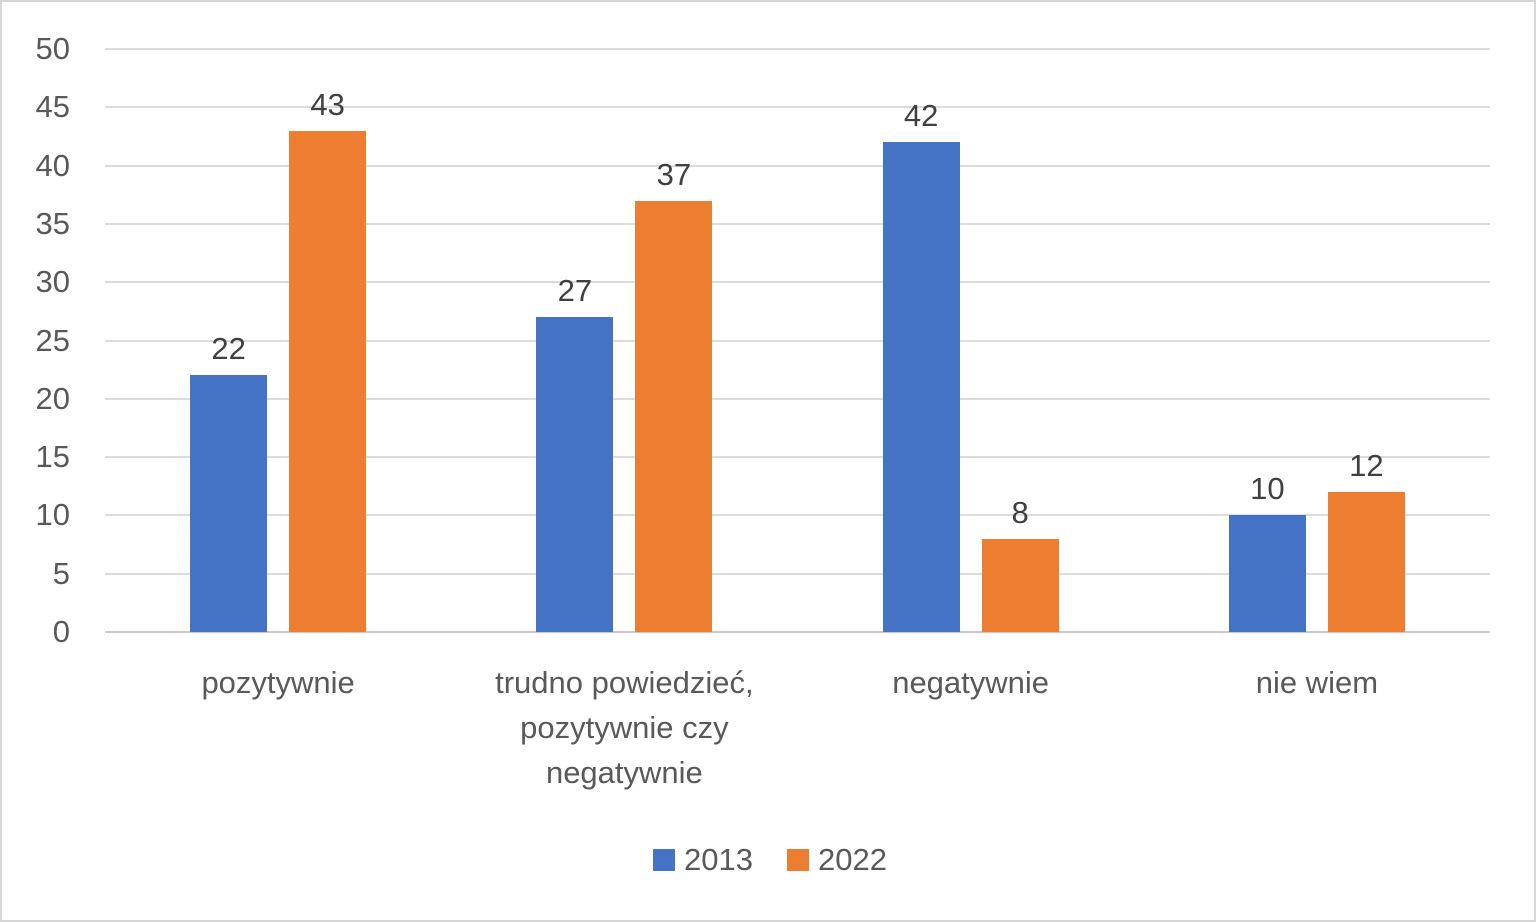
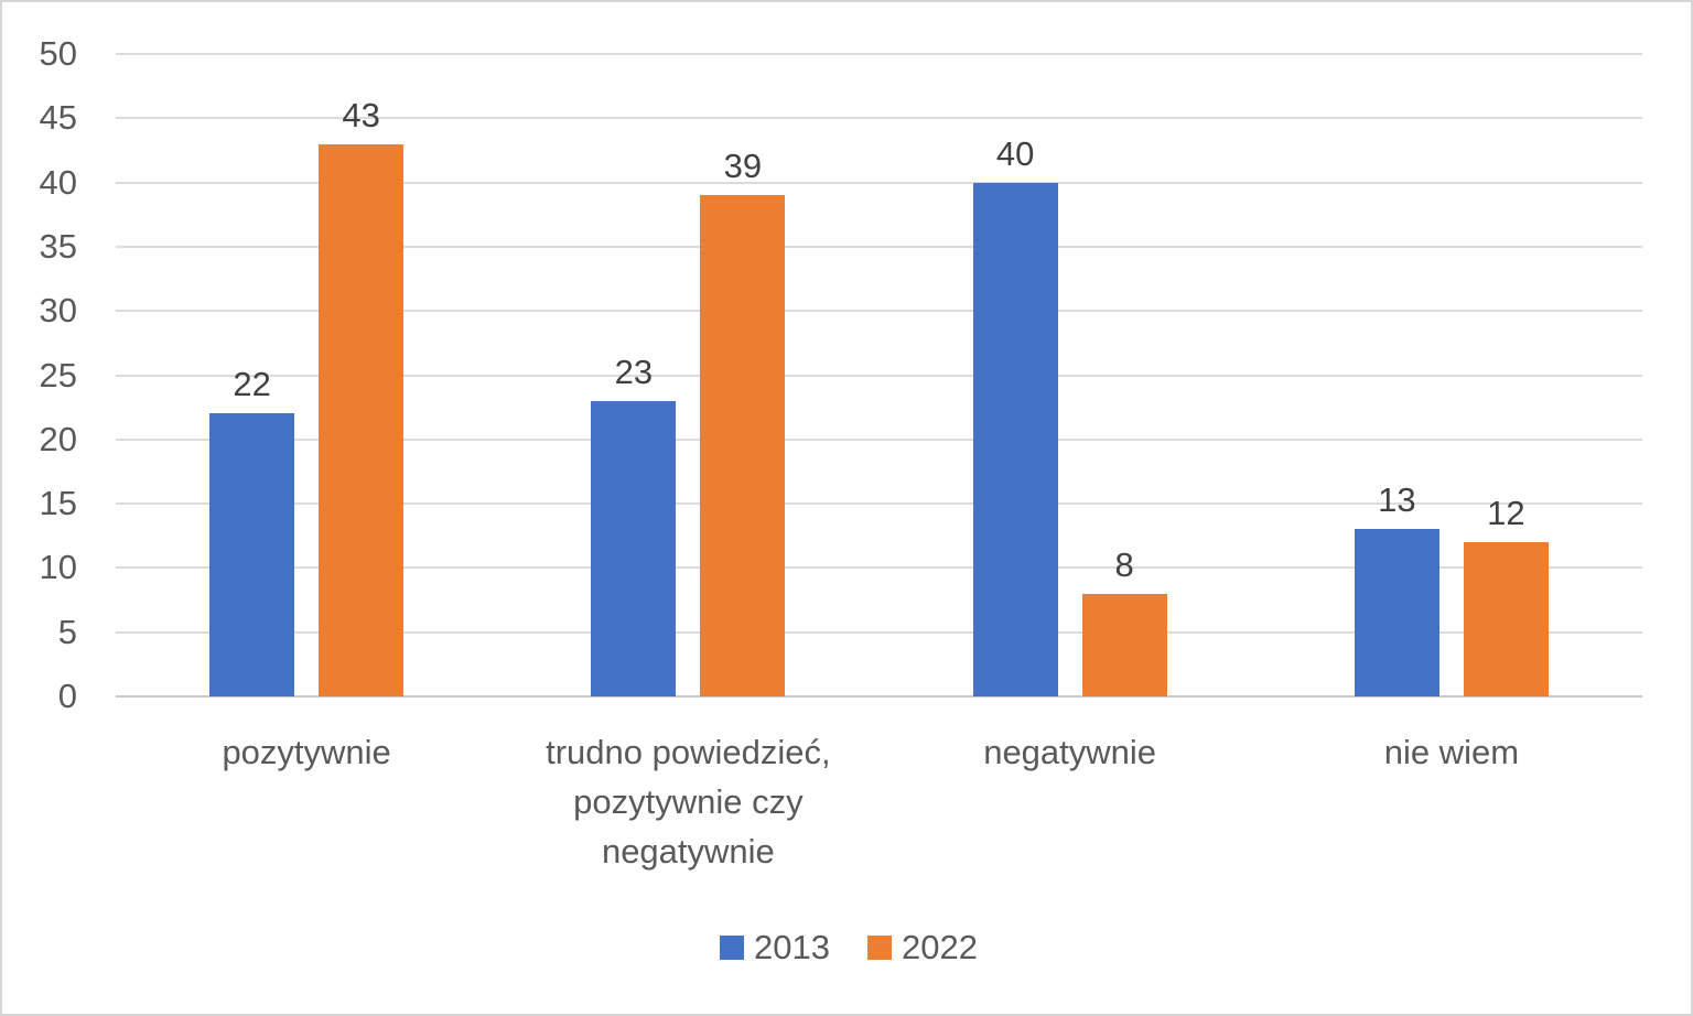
2013/trudno powiedzieć, pozytywnie czy negatywnie: 27 -> 23
2022/trudno powiedzieć, pozytywnie czy negatywnie: 37 -> 39
2013/negatywnie: 42 -> 40
2013/nie wiem: 10 -> 13
